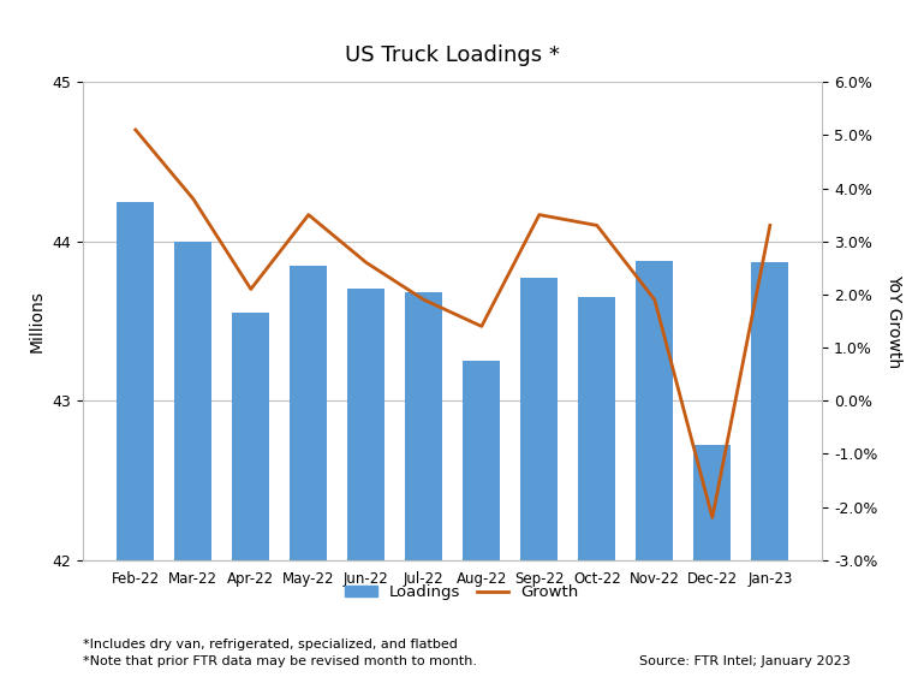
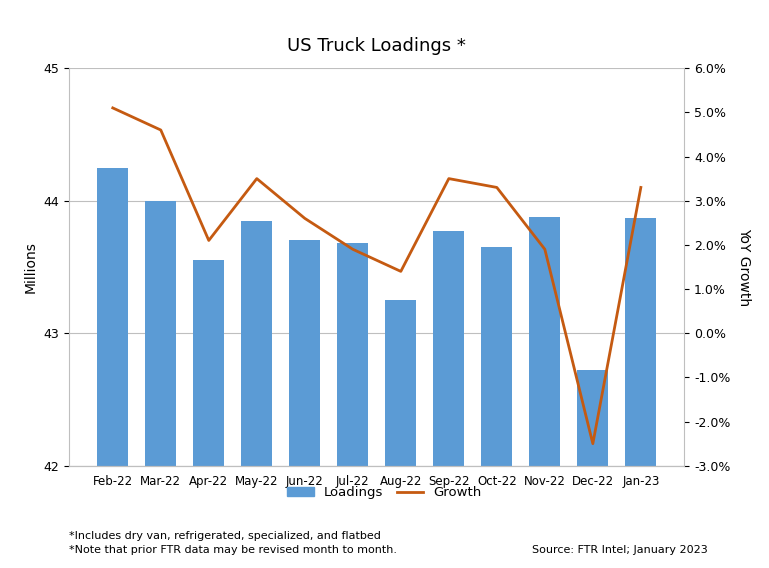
Growth/Mar-22: 3.8% -> 4.6%
Growth/Dec-22: -2.2% -> -2.5%
